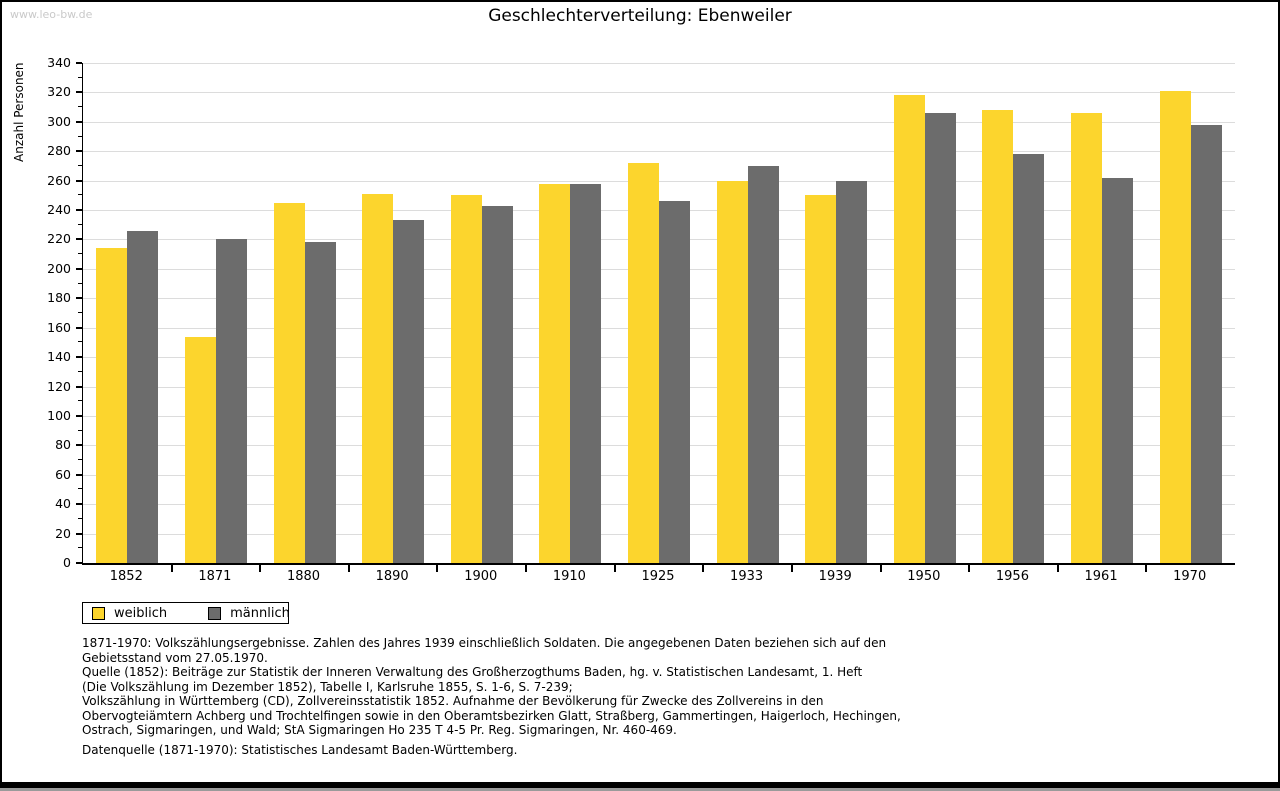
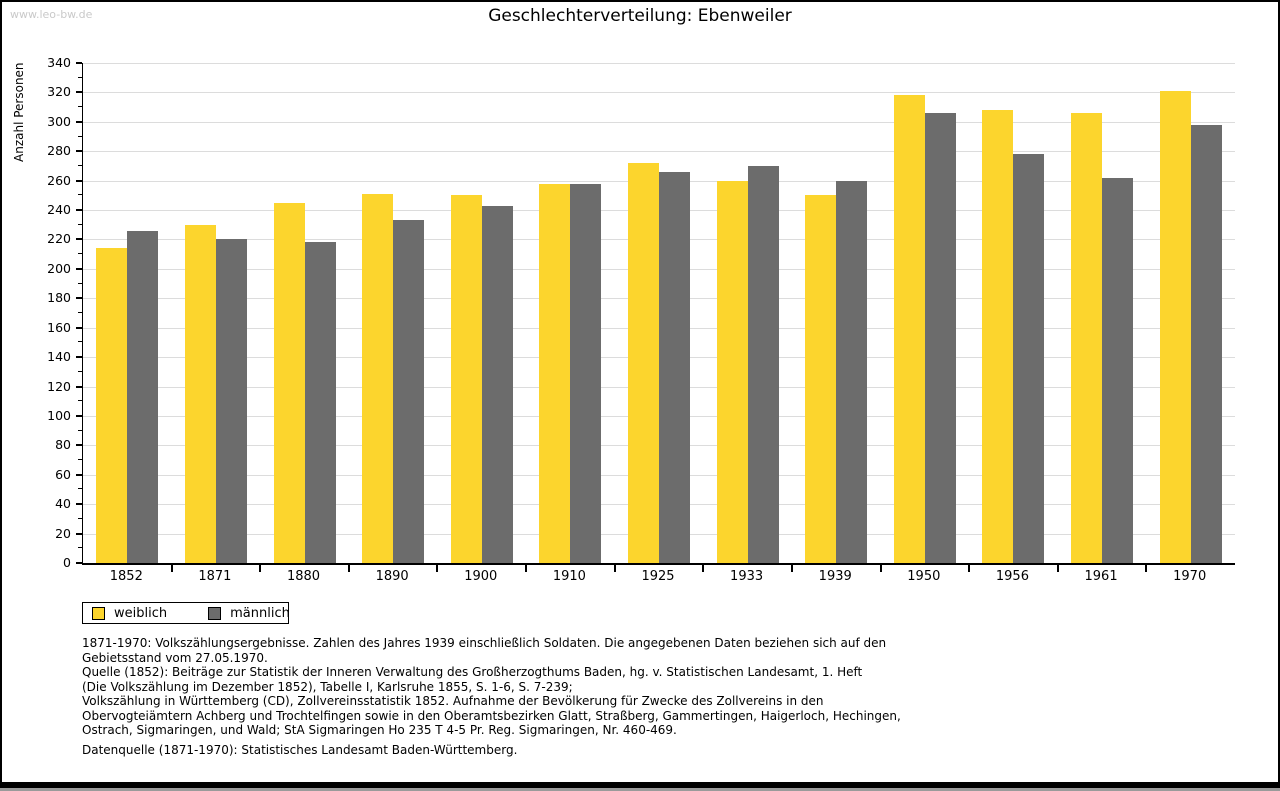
weiblich/1871: 154 -> 230
männlich/1925: 246 -> 266
